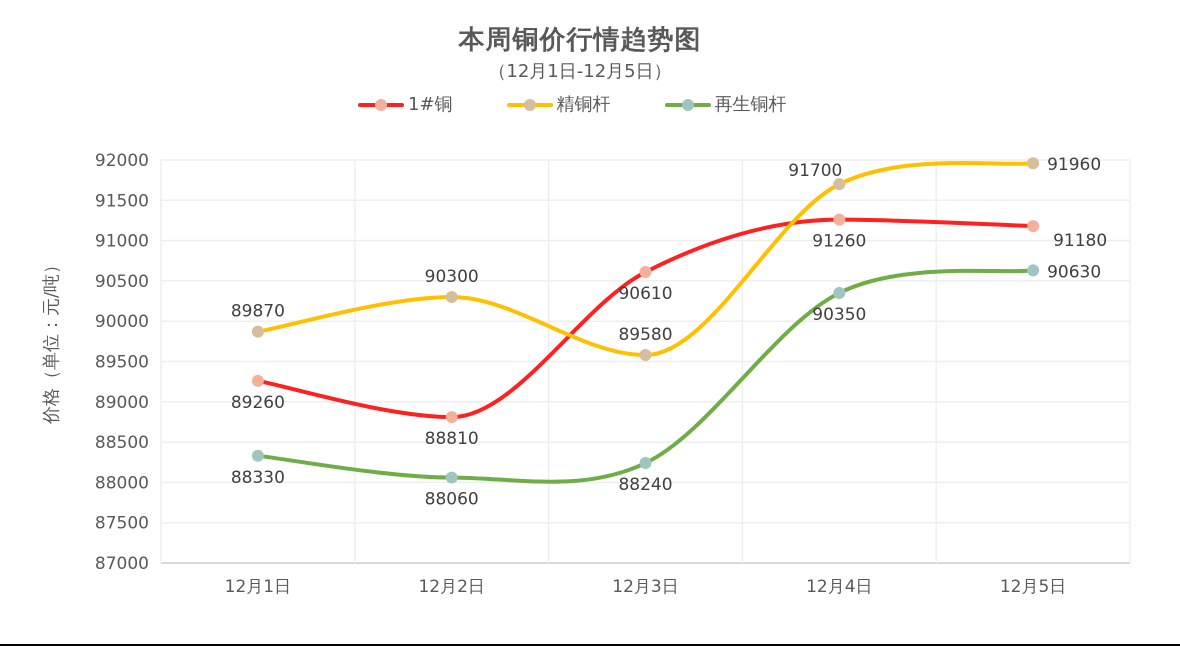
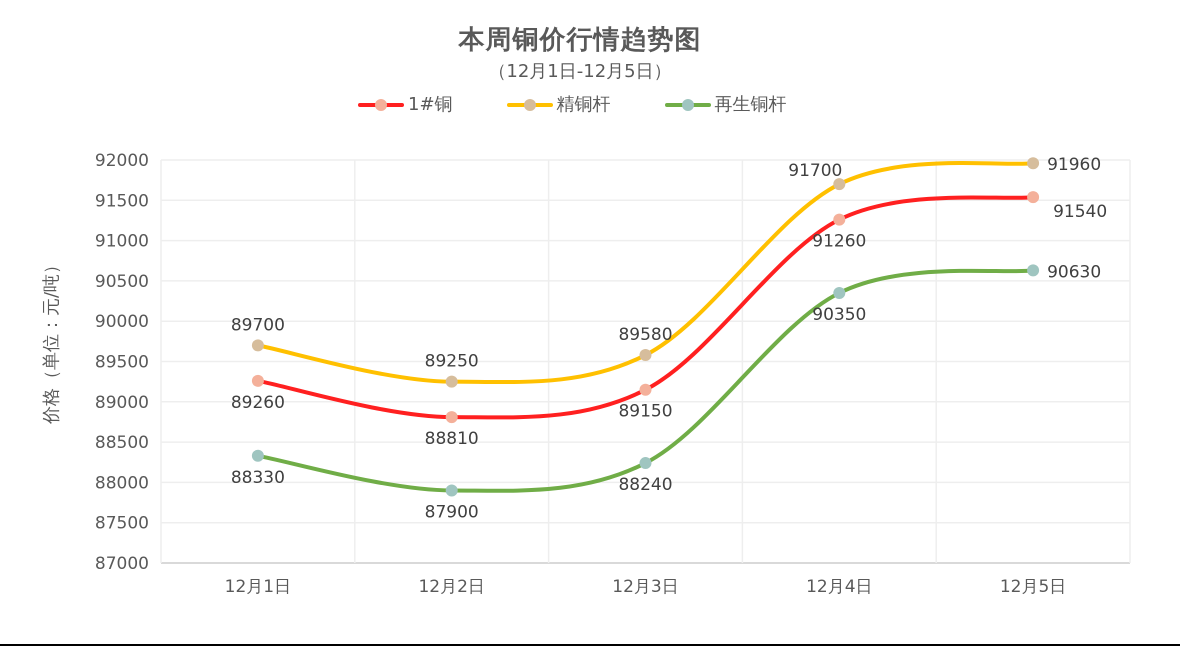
精铜杆/12月1日: 89870 -> 89700
精铜杆/12月2日: 90300 -> 89250
再生铜杆/12月2日: 88060 -> 87900
1#铜/12月3日: 90610 -> 89150
1#铜/12月5日: 91180 -> 91540
